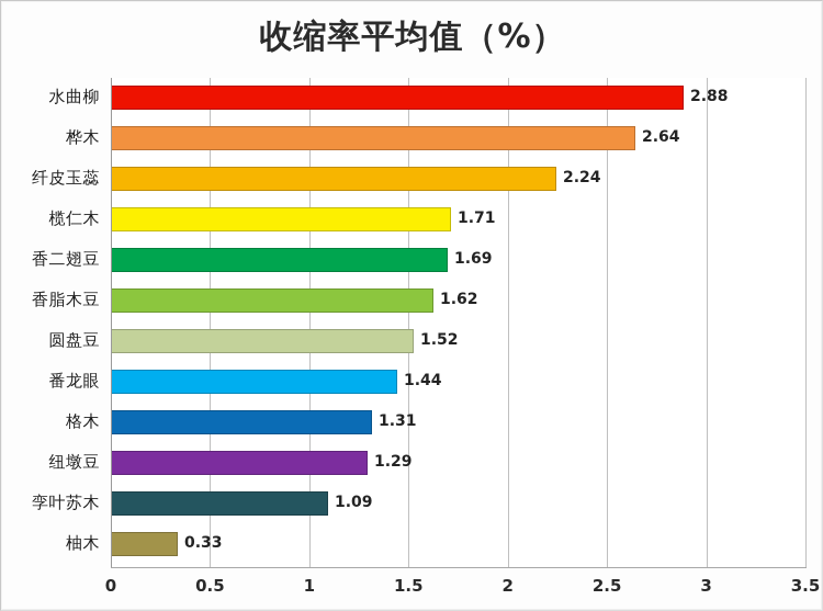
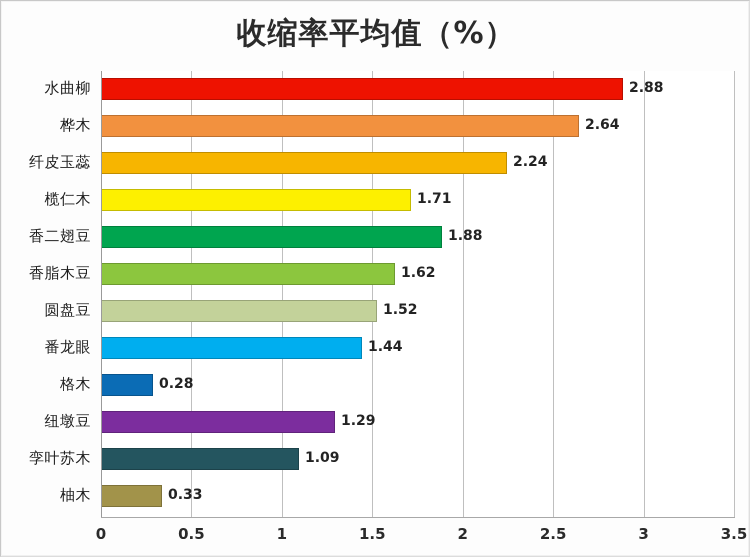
香二翅豆: 1.69 -> 1.88
格木: 1.31 -> 0.28
